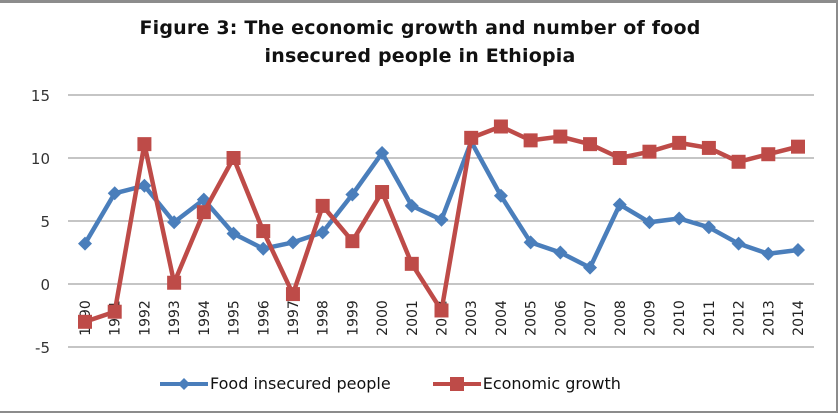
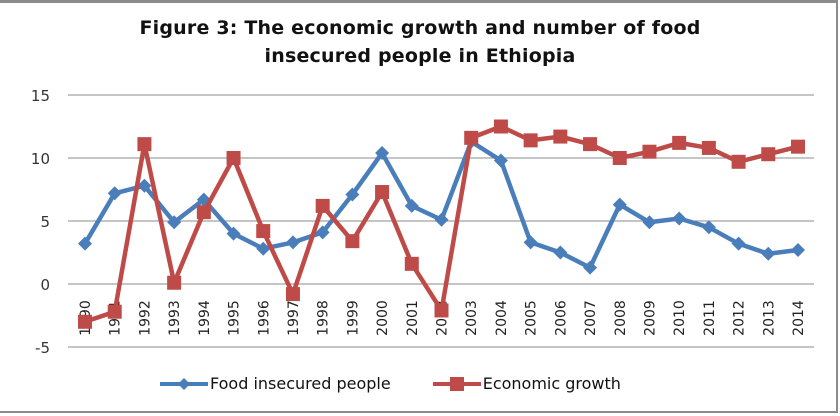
Food insecured people/2004: 7.0 -> 9.8
